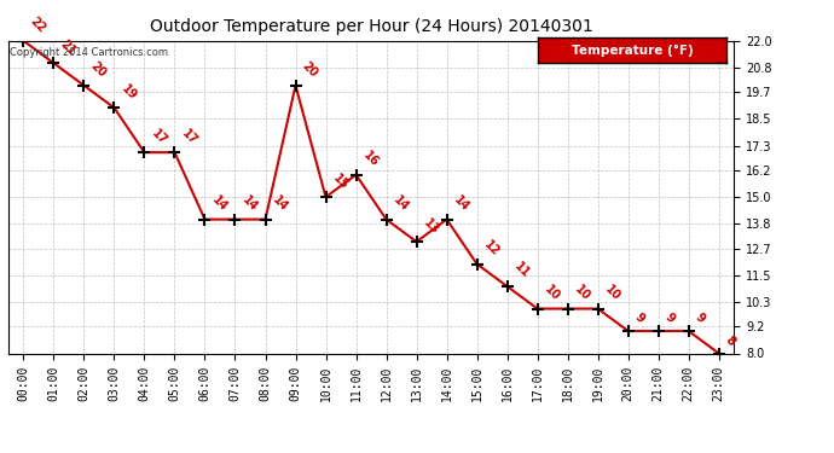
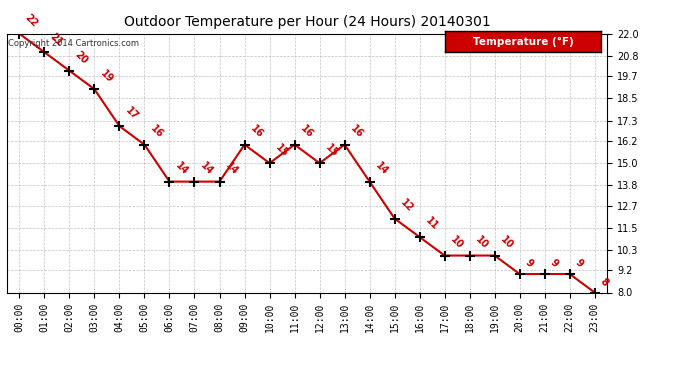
05:00: 17 -> 16
09:00: 20 -> 16
12:00: 14 -> 15
13:00: 13 -> 16
